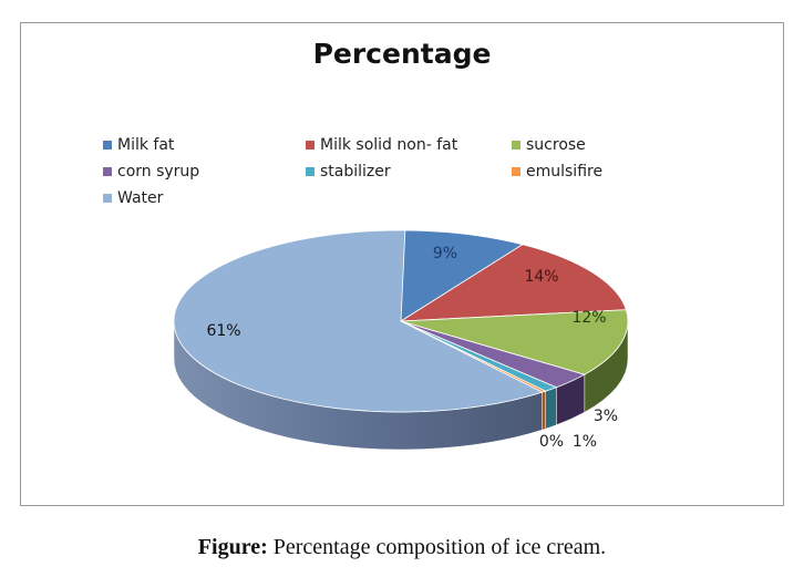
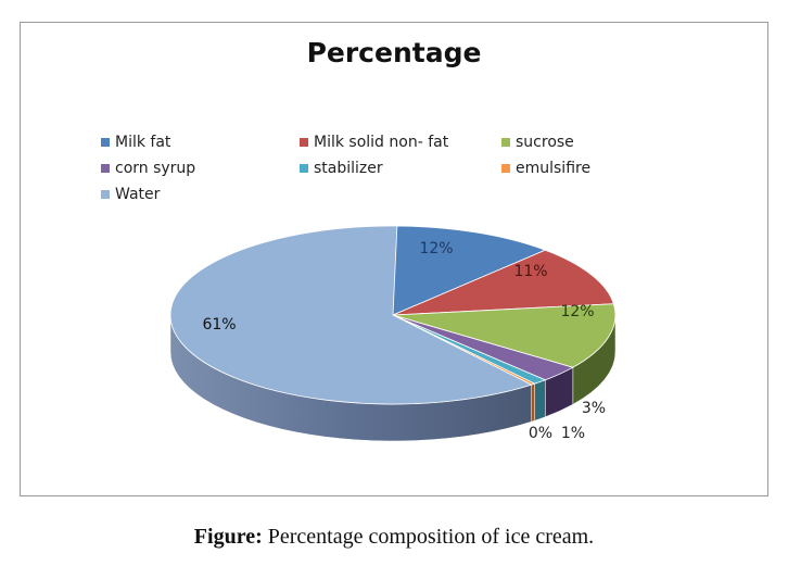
Milk fat: 9% -> 12%
Milk solid non- fat: 14% -> 11%
